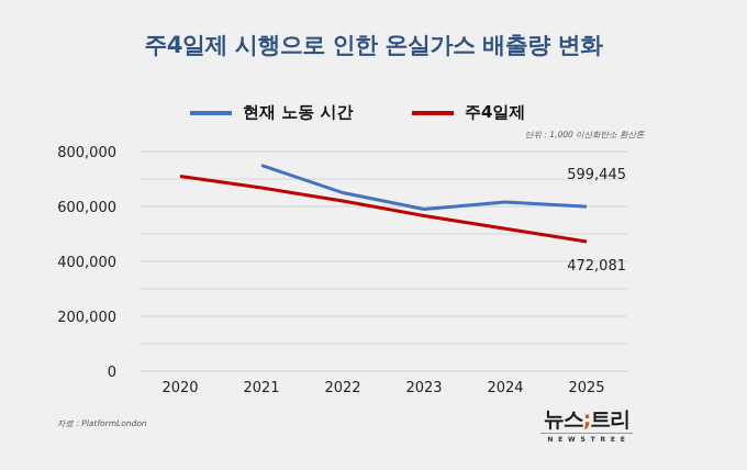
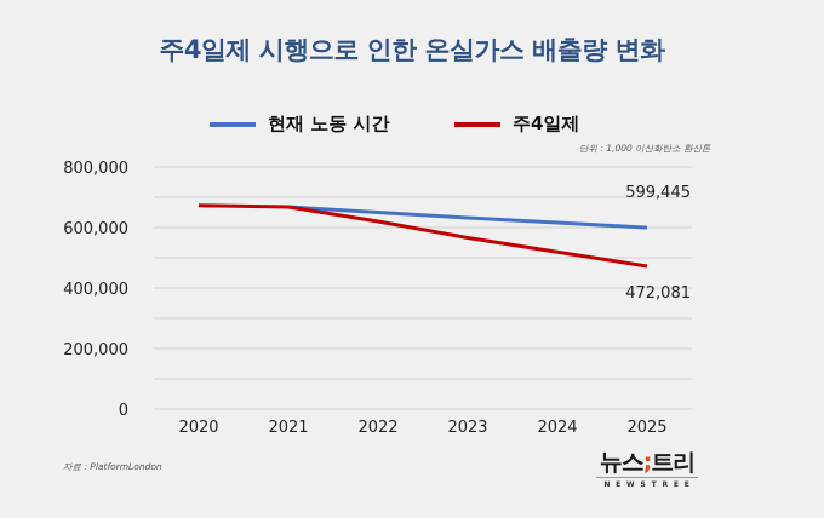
주4일제/2020: 710000 -> 670000
현재 노동 시간/2021: 750000 -> 670000
현재 노동 시간/2023: 590000 -> 630000
